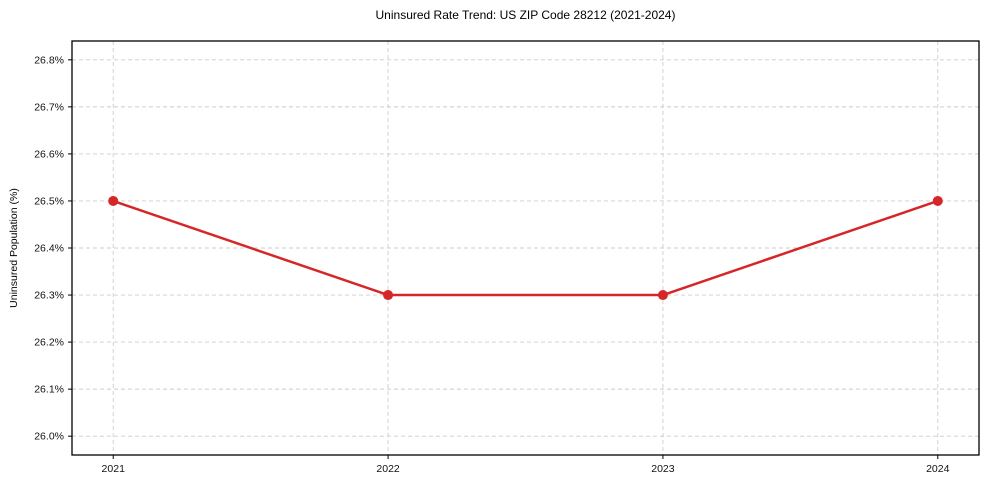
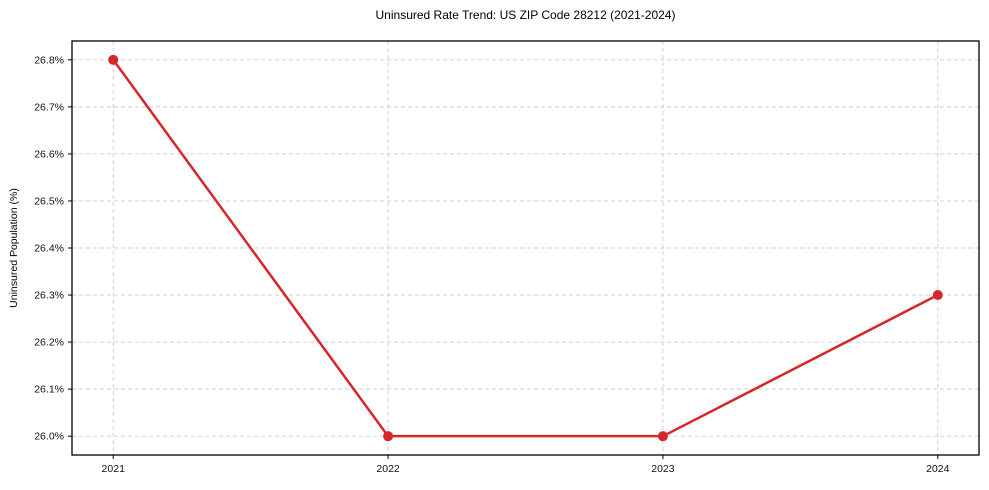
2021: 26.5% -> 26.8%
2022: 26.3% -> 26.0%
2023: 26.3% -> 26.0%
2024: 26.5% -> 26.3%
